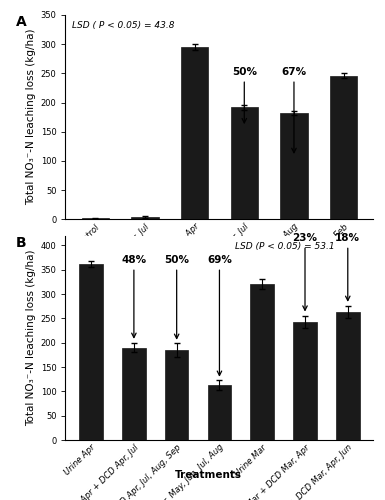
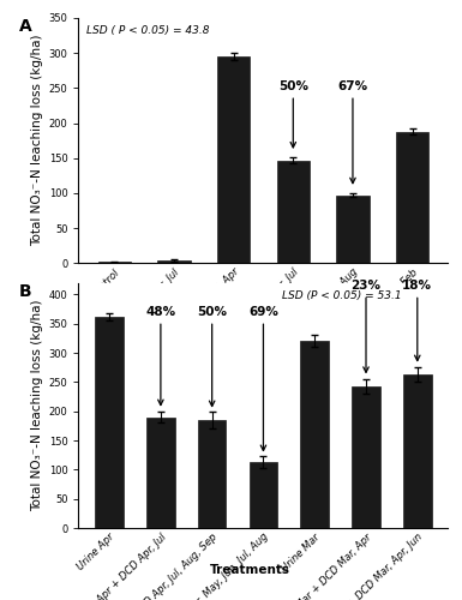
Urine Apr + DCD Apr, Jul: 192 -> 147
Urine Apr + DCD Apr, Jun, Aug: 182 -> 97
Urine Feb: 246 -> 188
